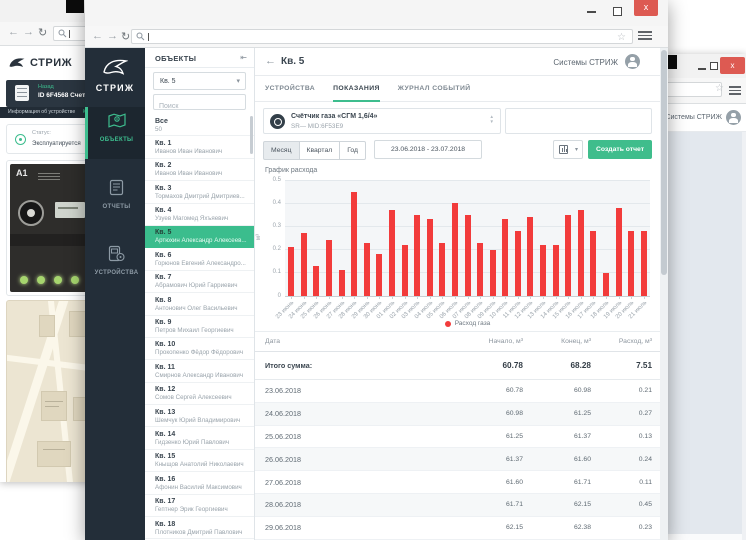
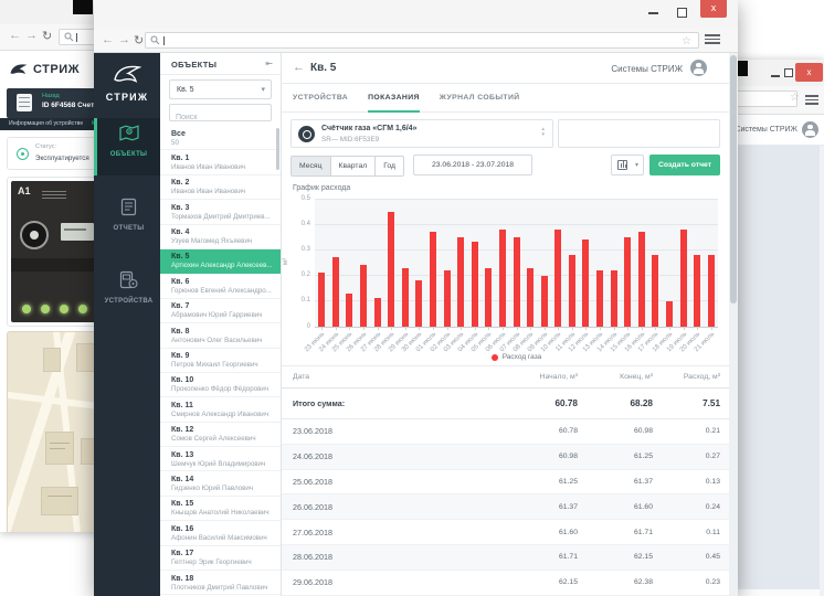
06 июль: 0.40 -> 0.38
10 июль: 0.33 -> 0.38
